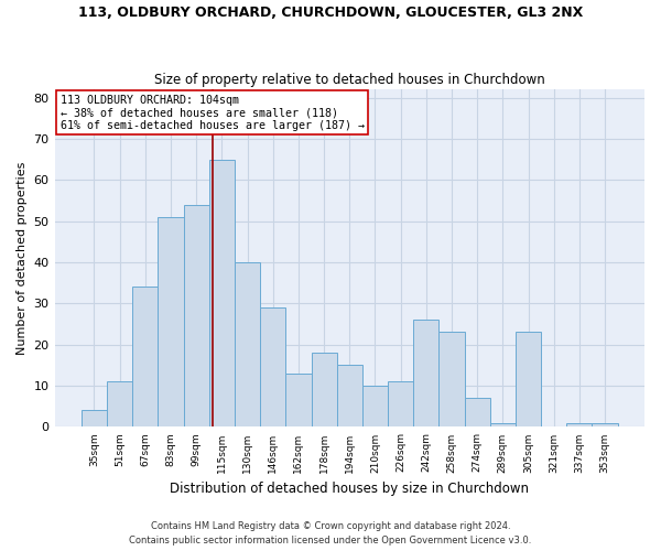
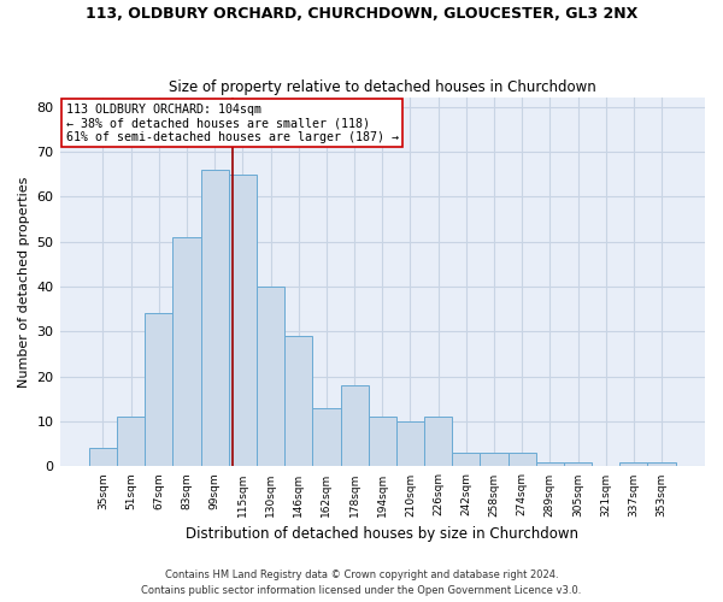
99sqm: 54 -> 66
194sqm: 15 -> 11
242sqm: 26 -> 3
258sqm: 23 -> 3
274sqm: 7 -> 3
305sqm: 23 -> 1
